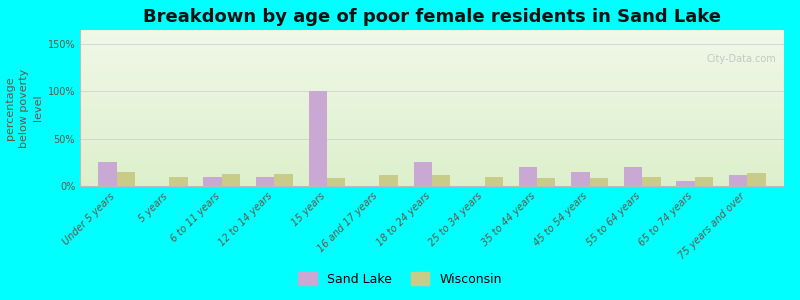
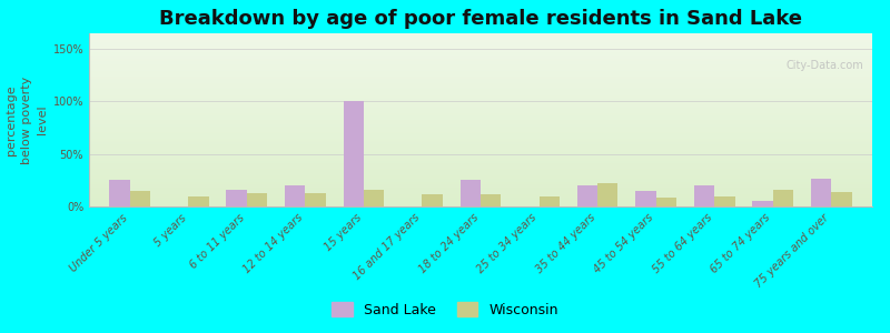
Sand Lake/6 to 11 years: 10% -> 16%
Sand Lake/12 to 14 years: 10% -> 20%
Wisconsin/15 years: 8% -> 16%
Wisconsin/35 to 44 years: 8% -> 22%
Wisconsin/65 to 74 years: 10% -> 16%
Sand Lake/75 years and over: 12% -> 26%
